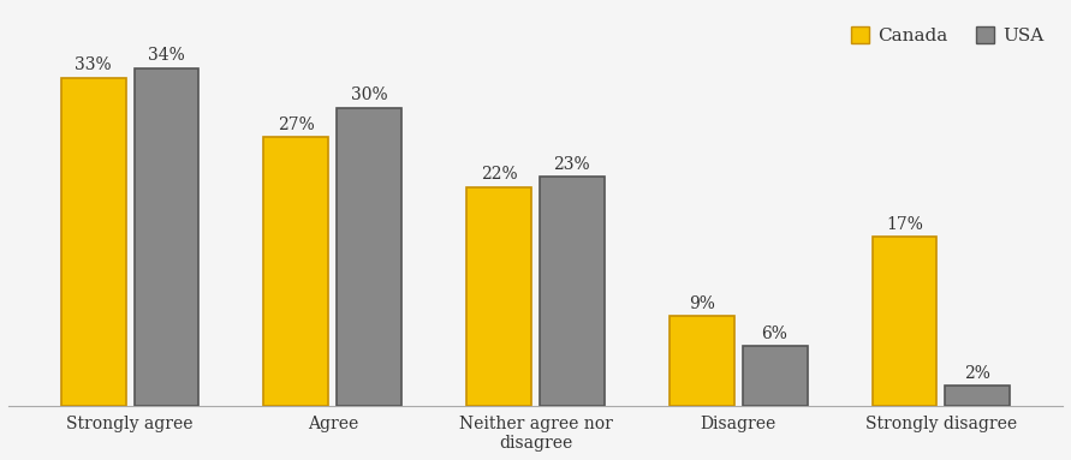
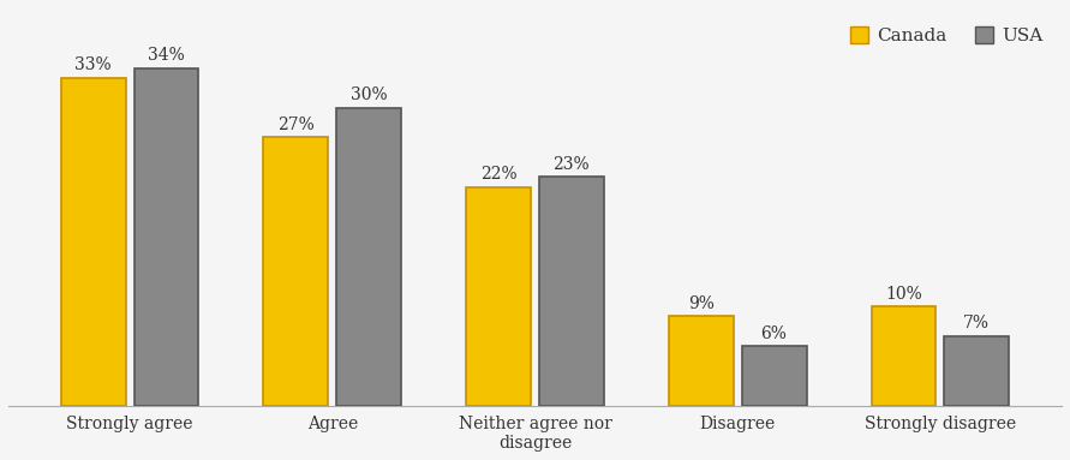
Canada/Strongly disagree: 17% -> 10%
USA/Strongly disagree: 2% -> 7%
